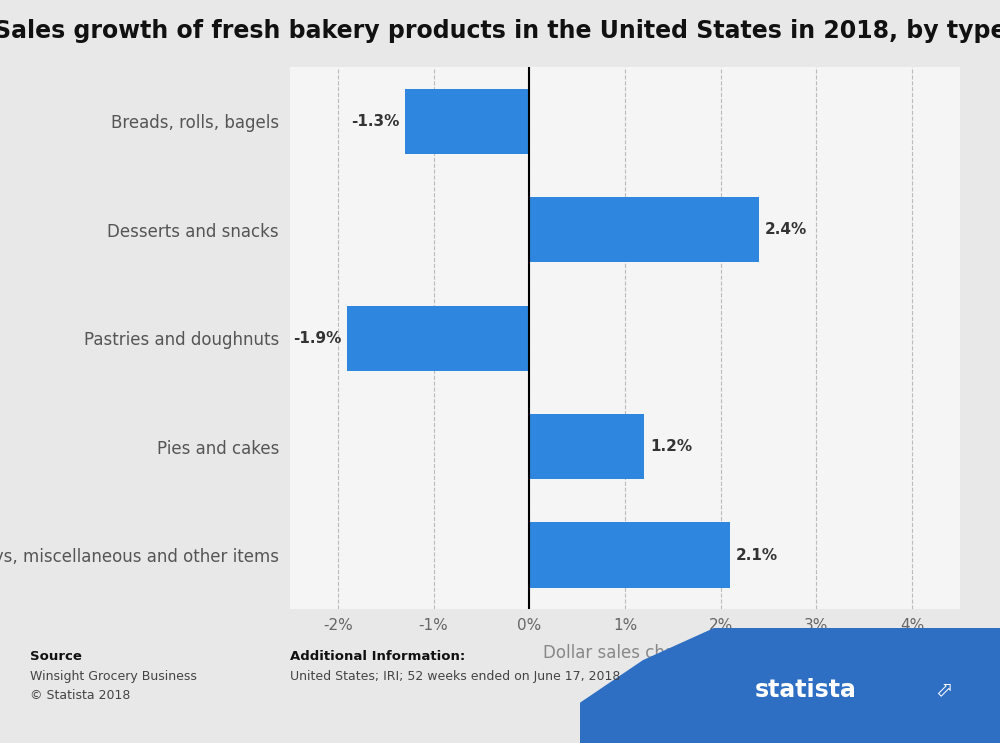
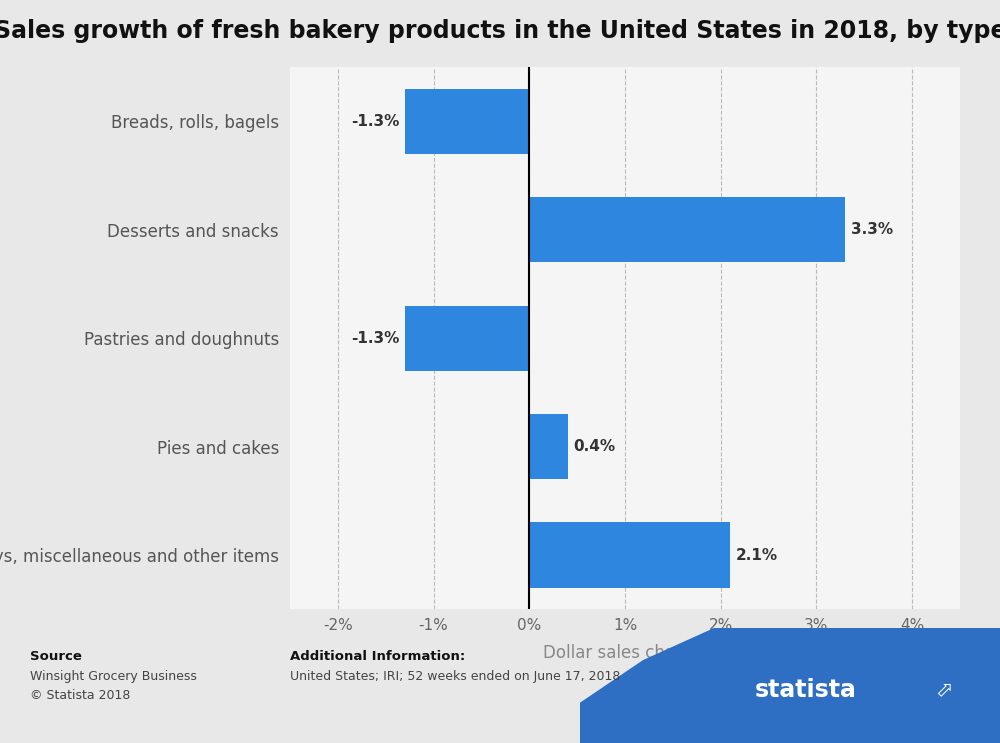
Desserts and snacks: 2.4% -> 3.3%
Pastries and doughnuts: -1.9% -> -1.3%
Pies and cakes: 1.2% -> 0.4%
